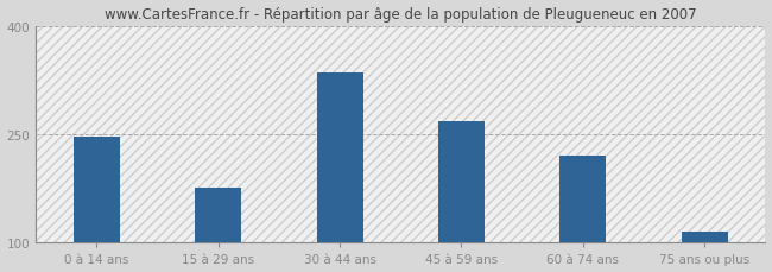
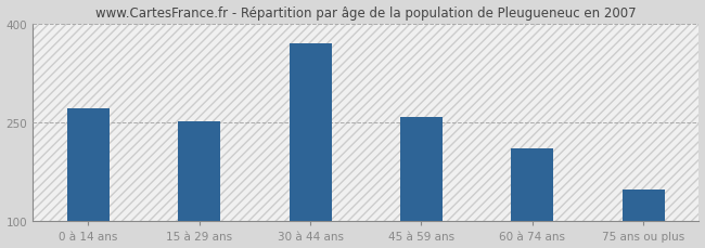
0 à 14 ans: 246 -> 272
15 à 29 ans: 176 -> 252
30 à 44 ans: 336 -> 370
45 à 59 ans: 268 -> 258
60 à 74 ans: 220 -> 210
75 ans ou plus: 116 -> 148
